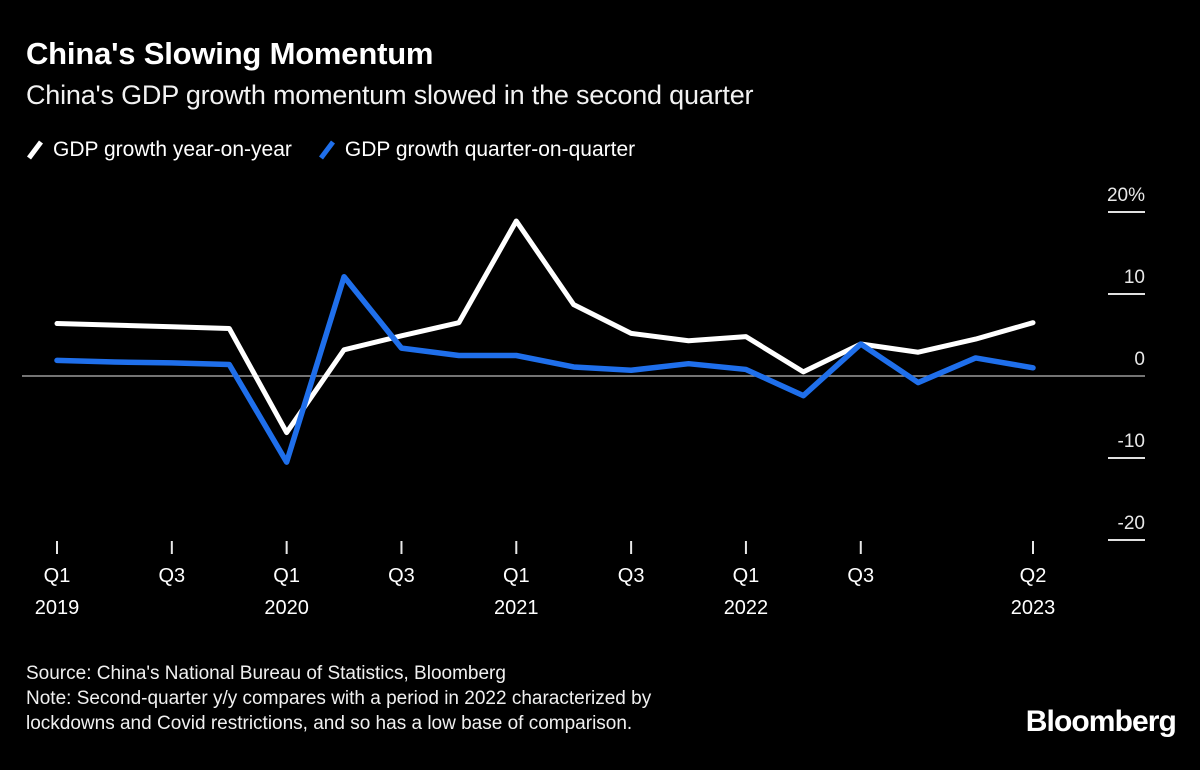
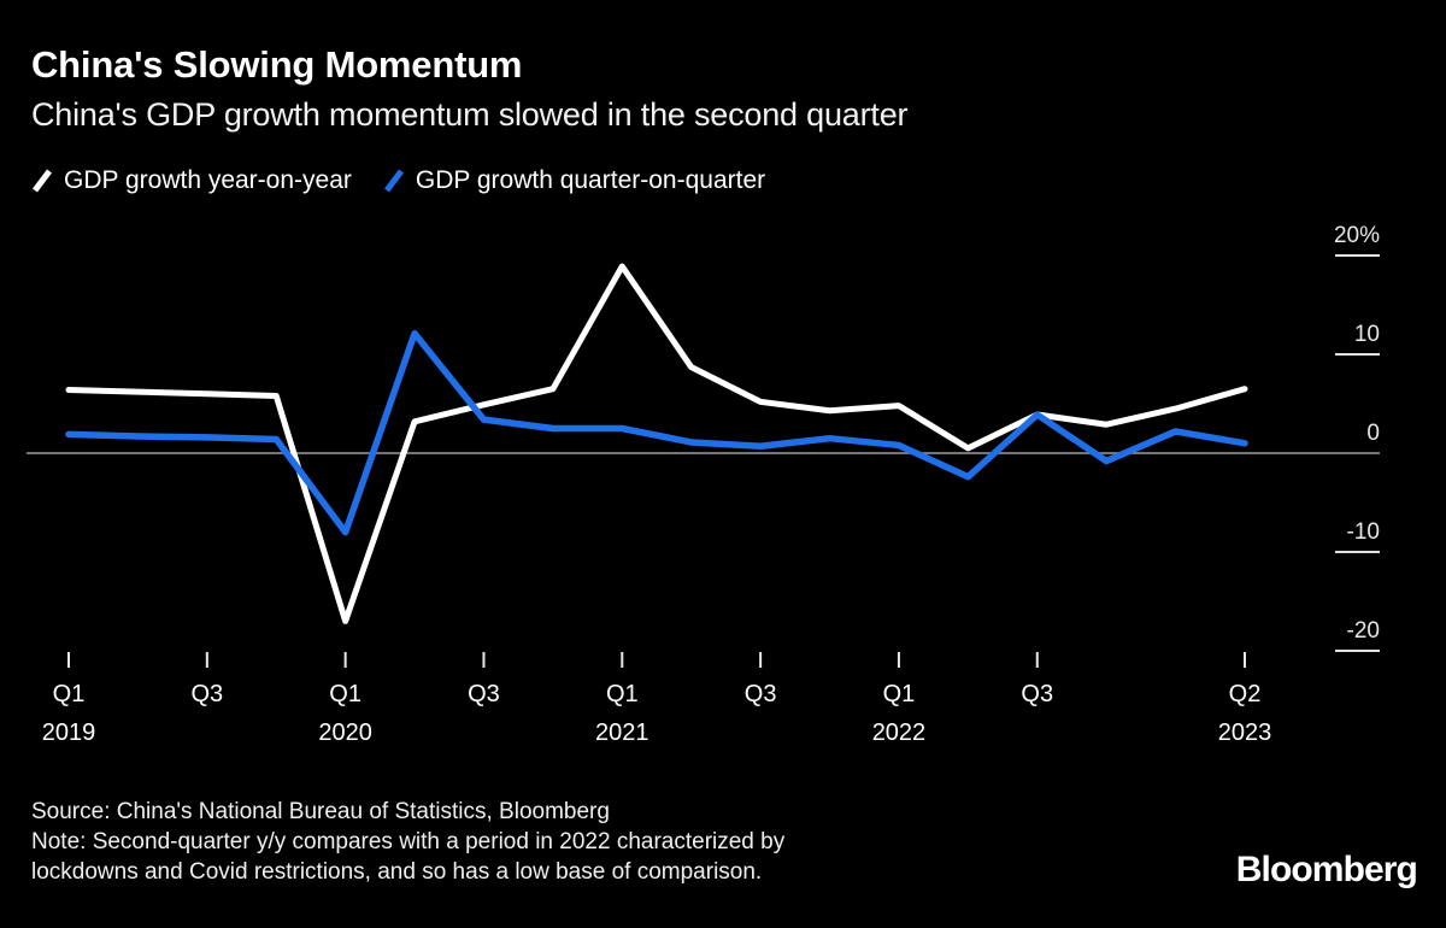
GDP growth year-on-year/Q1 2020: -7% -> -17%
GDP growth quarter-on-quarter/Q1 2020: -10% -> -8%
